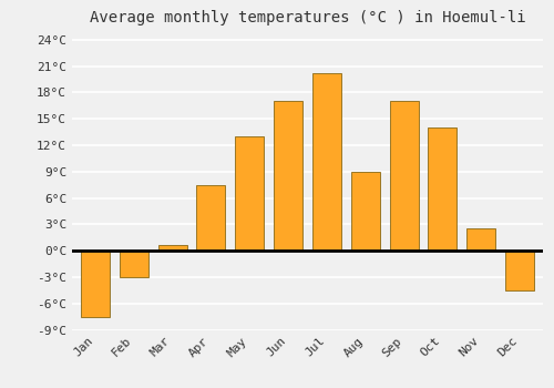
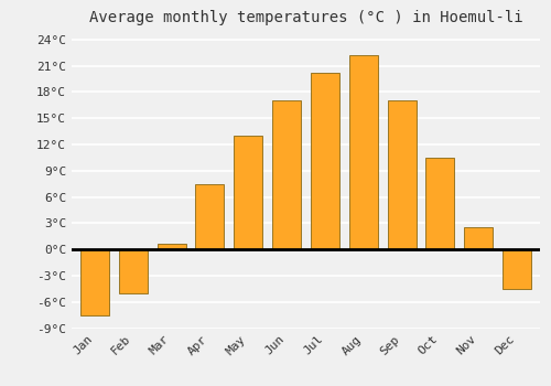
Feb: -3.0°C -> -5.0°C
Aug: 9.0°C -> 22.2°C
Oct: 14.0°C -> 10.5°C
